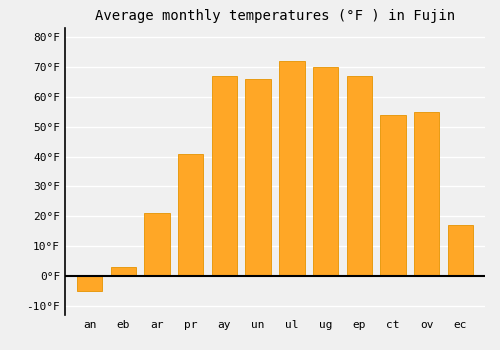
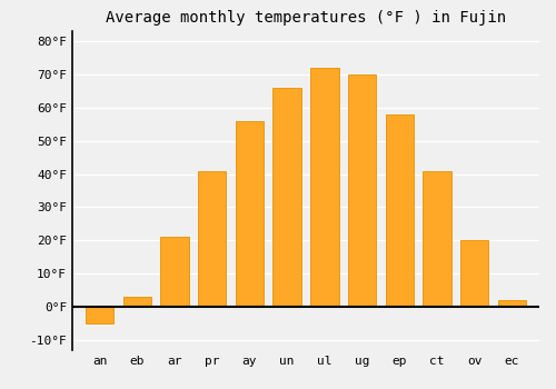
ay: 67°F -> 56°F
ep: 67°F -> 58°F
ct: 54°F -> 41°F
ov: 55°F -> 20°F
ec: 17°F -> 2°F
